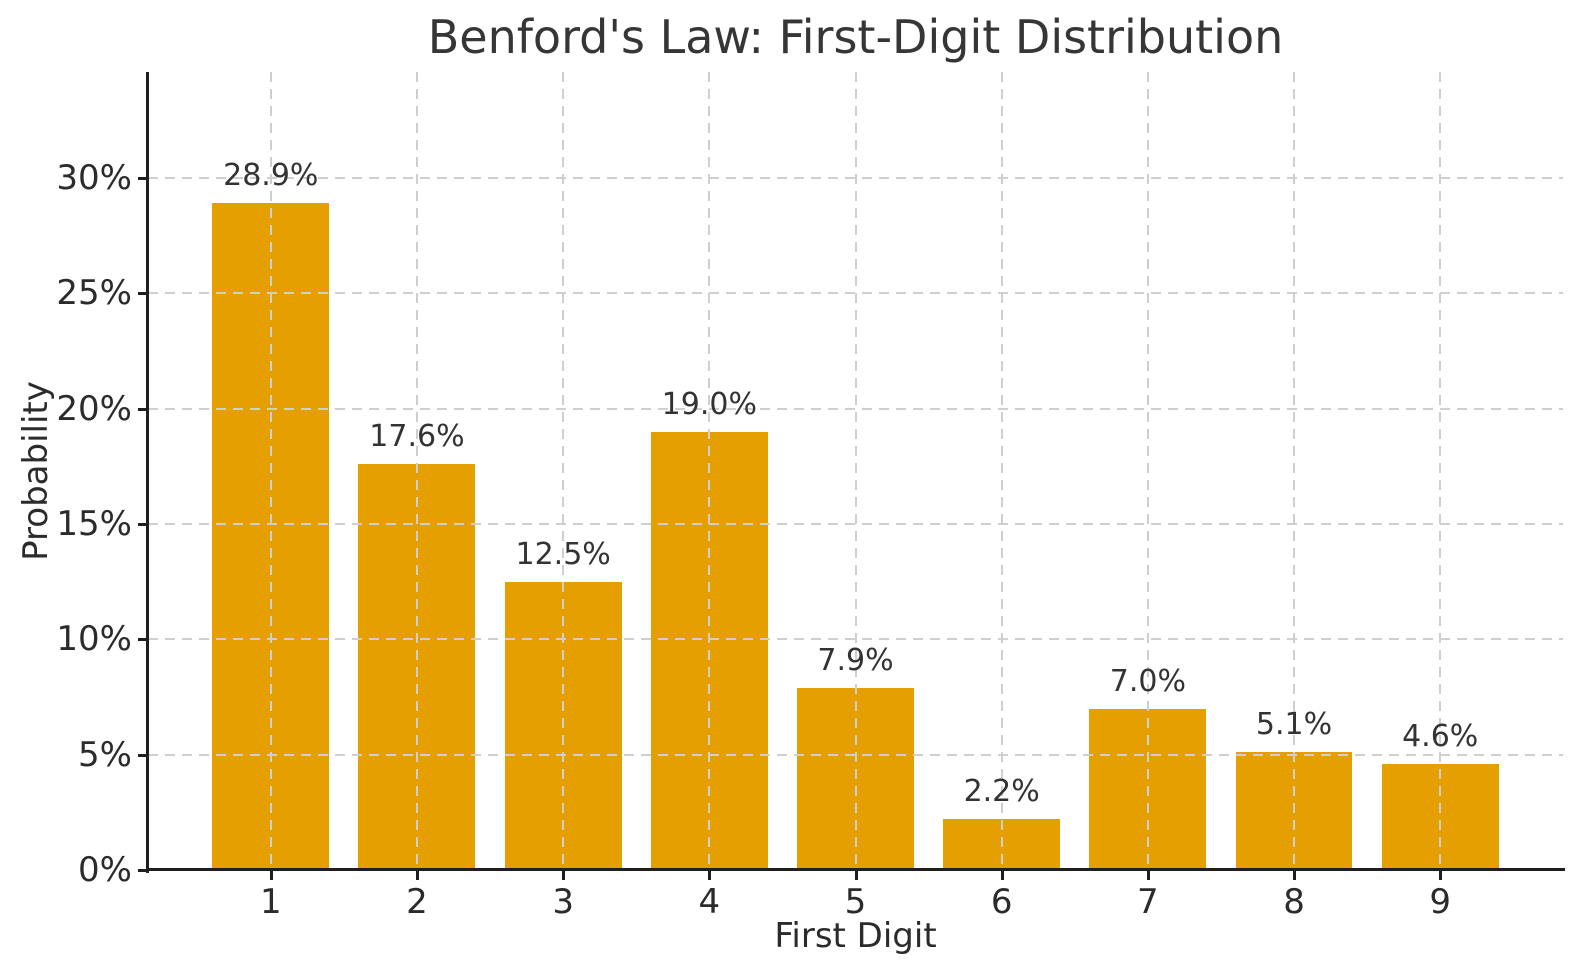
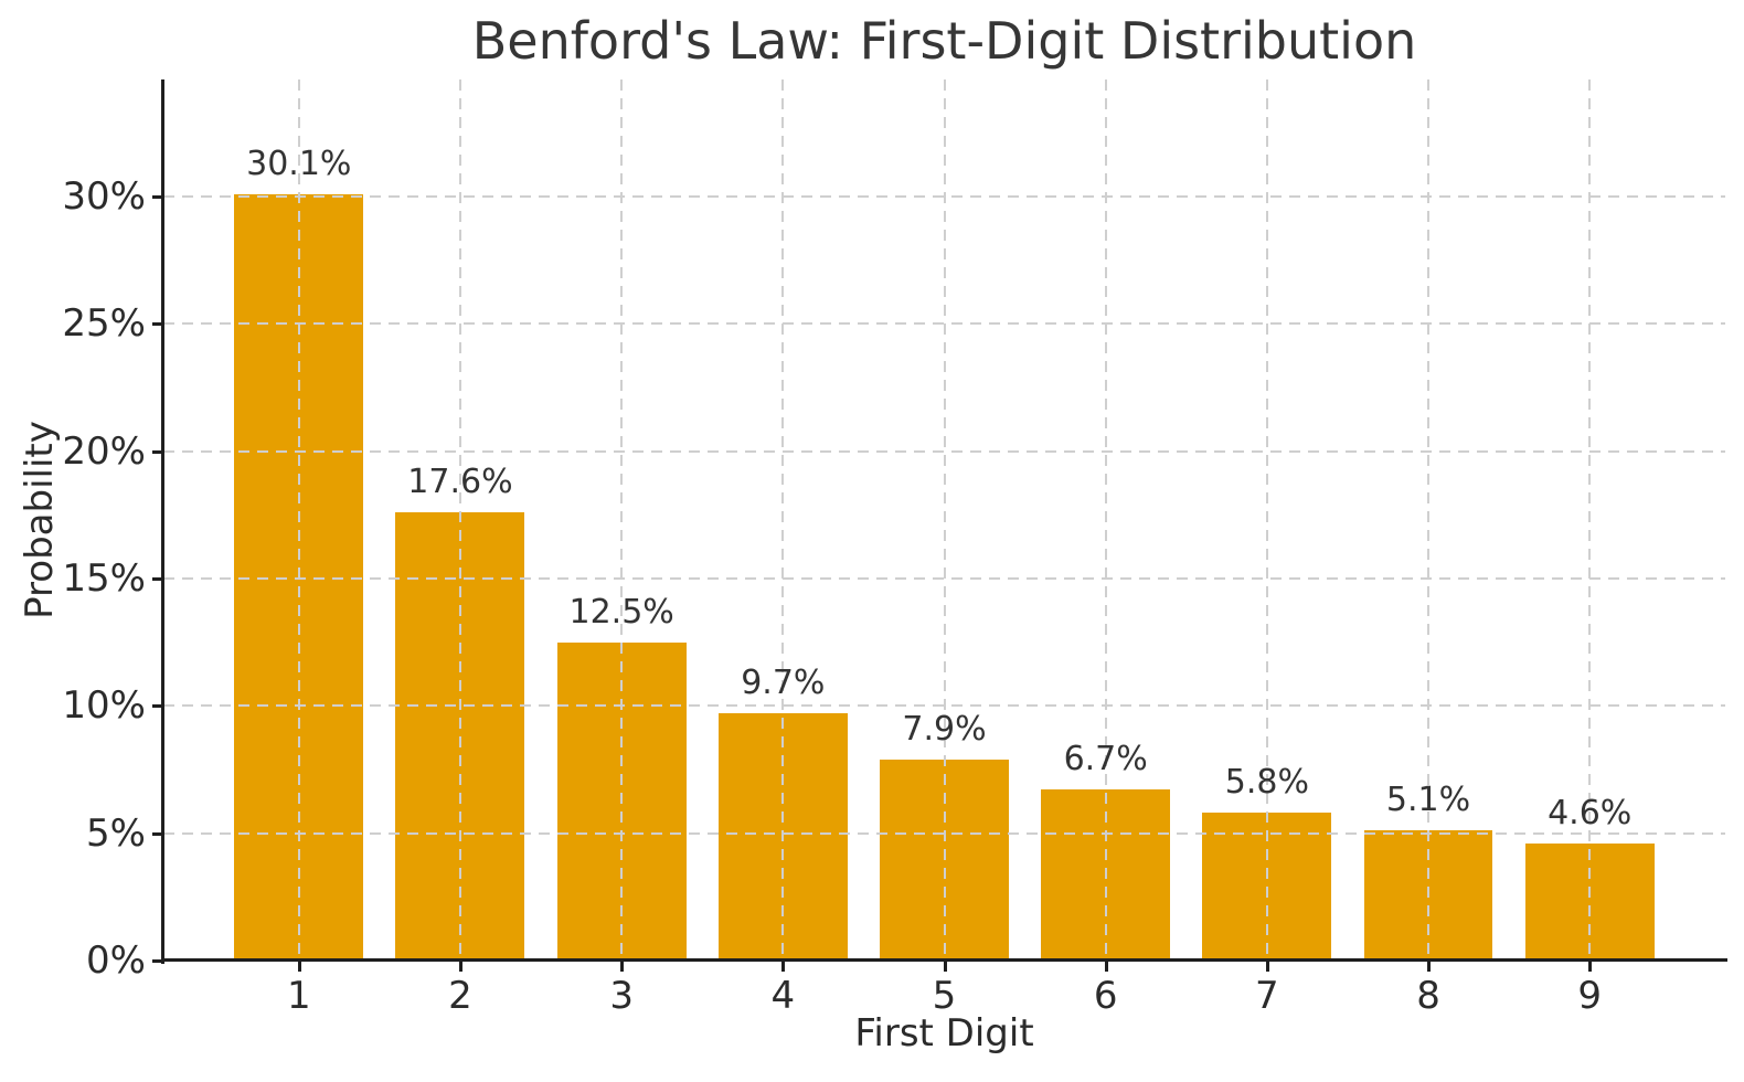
1: 28.9% -> 30.1%
4: 19.0% -> 9.7%
6: 2.2% -> 6.7%
7: 7.0% -> 5.8%
